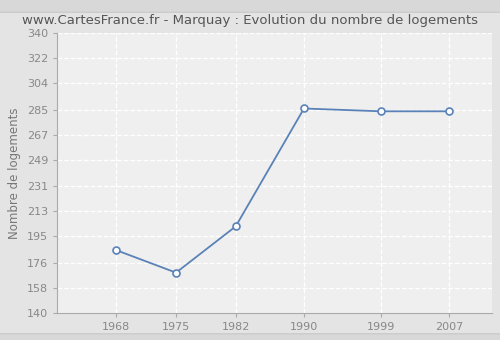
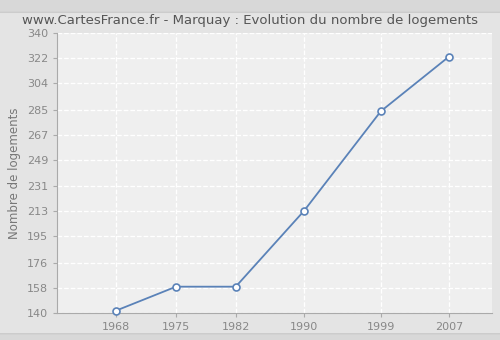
1968: 185 -> 142
1975: 169 -> 159
1982: 202 -> 159
1990: 286 -> 213
2007: 284 -> 323
